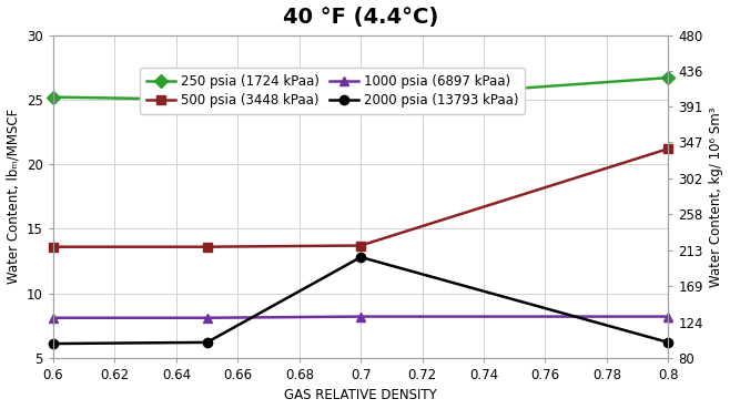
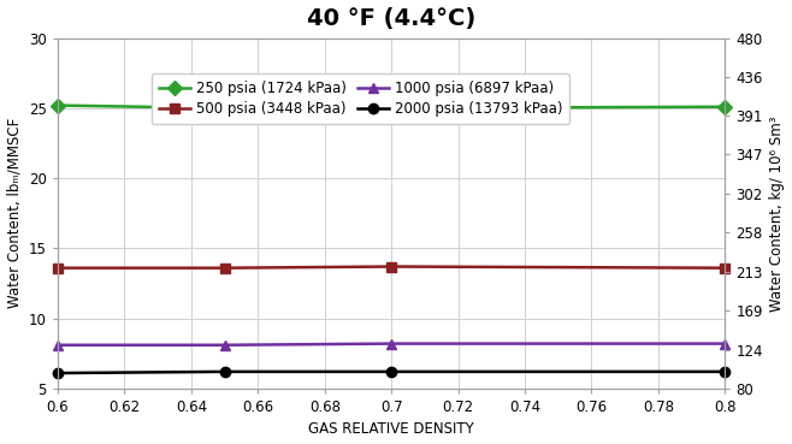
2000 psia (13793 kPaa)/0.7: 12.8 -> 6.2
250 psia (1724 kPaa)/0.8: 26.7 -> 25.1
500 psia (3448 kPaa)/0.8: 21.2 -> 13.6
